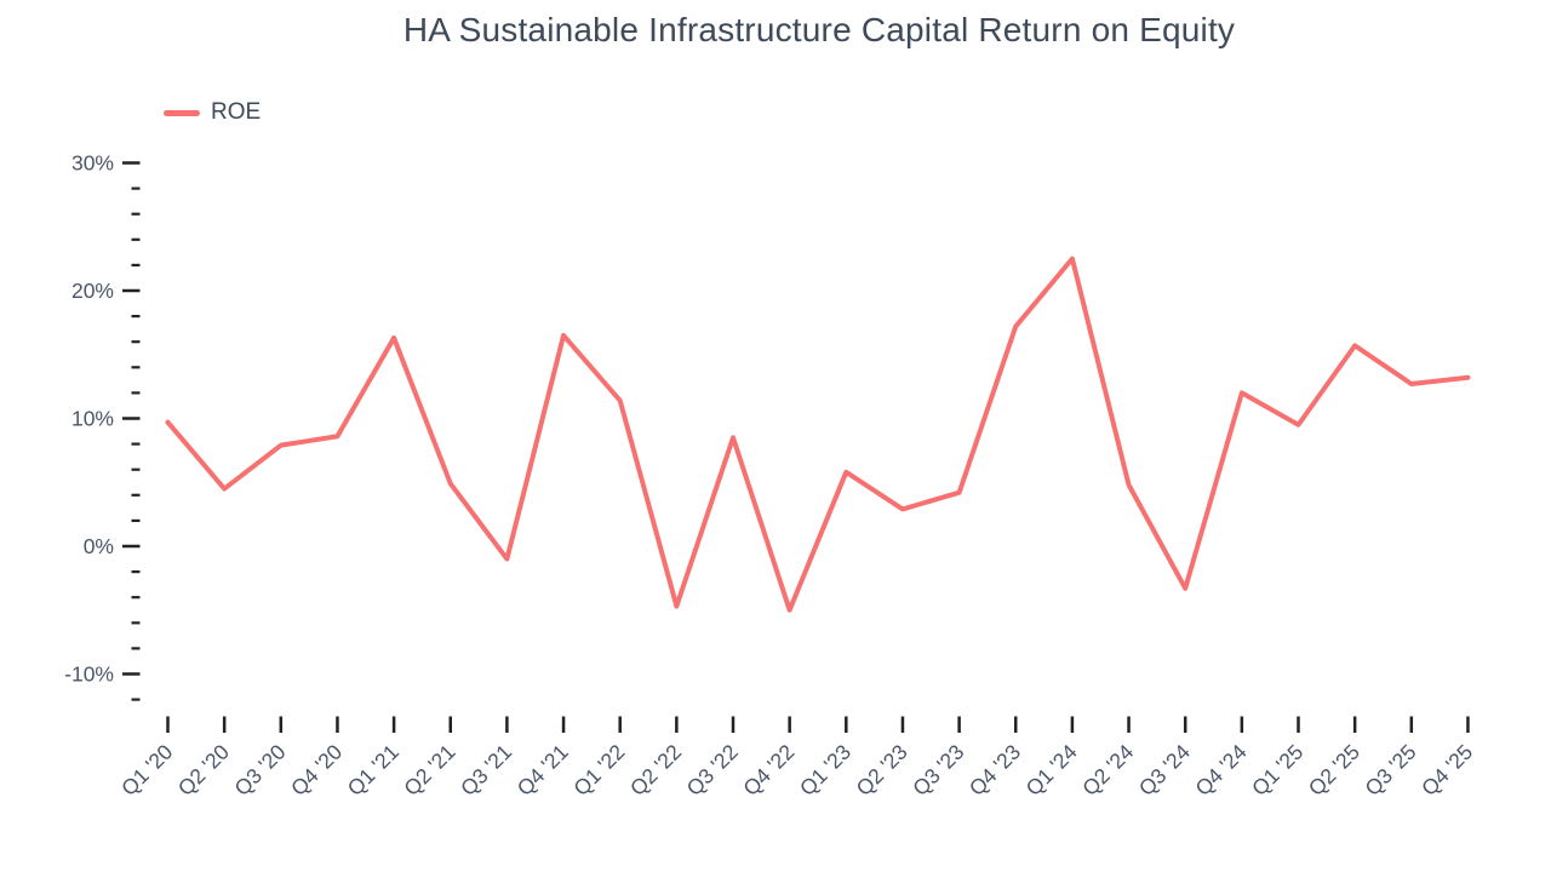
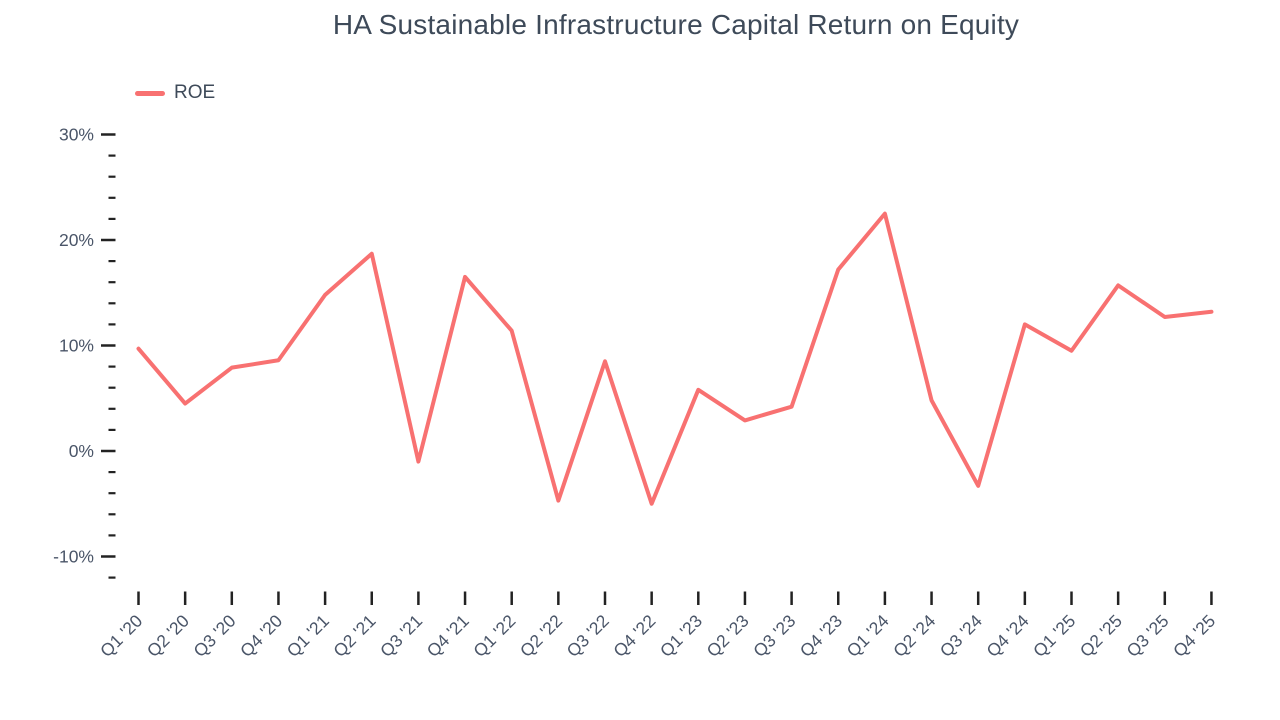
Q1 '21: 16.3% -> 14.8%
Q2 '21: 4.9% -> 18.7%
